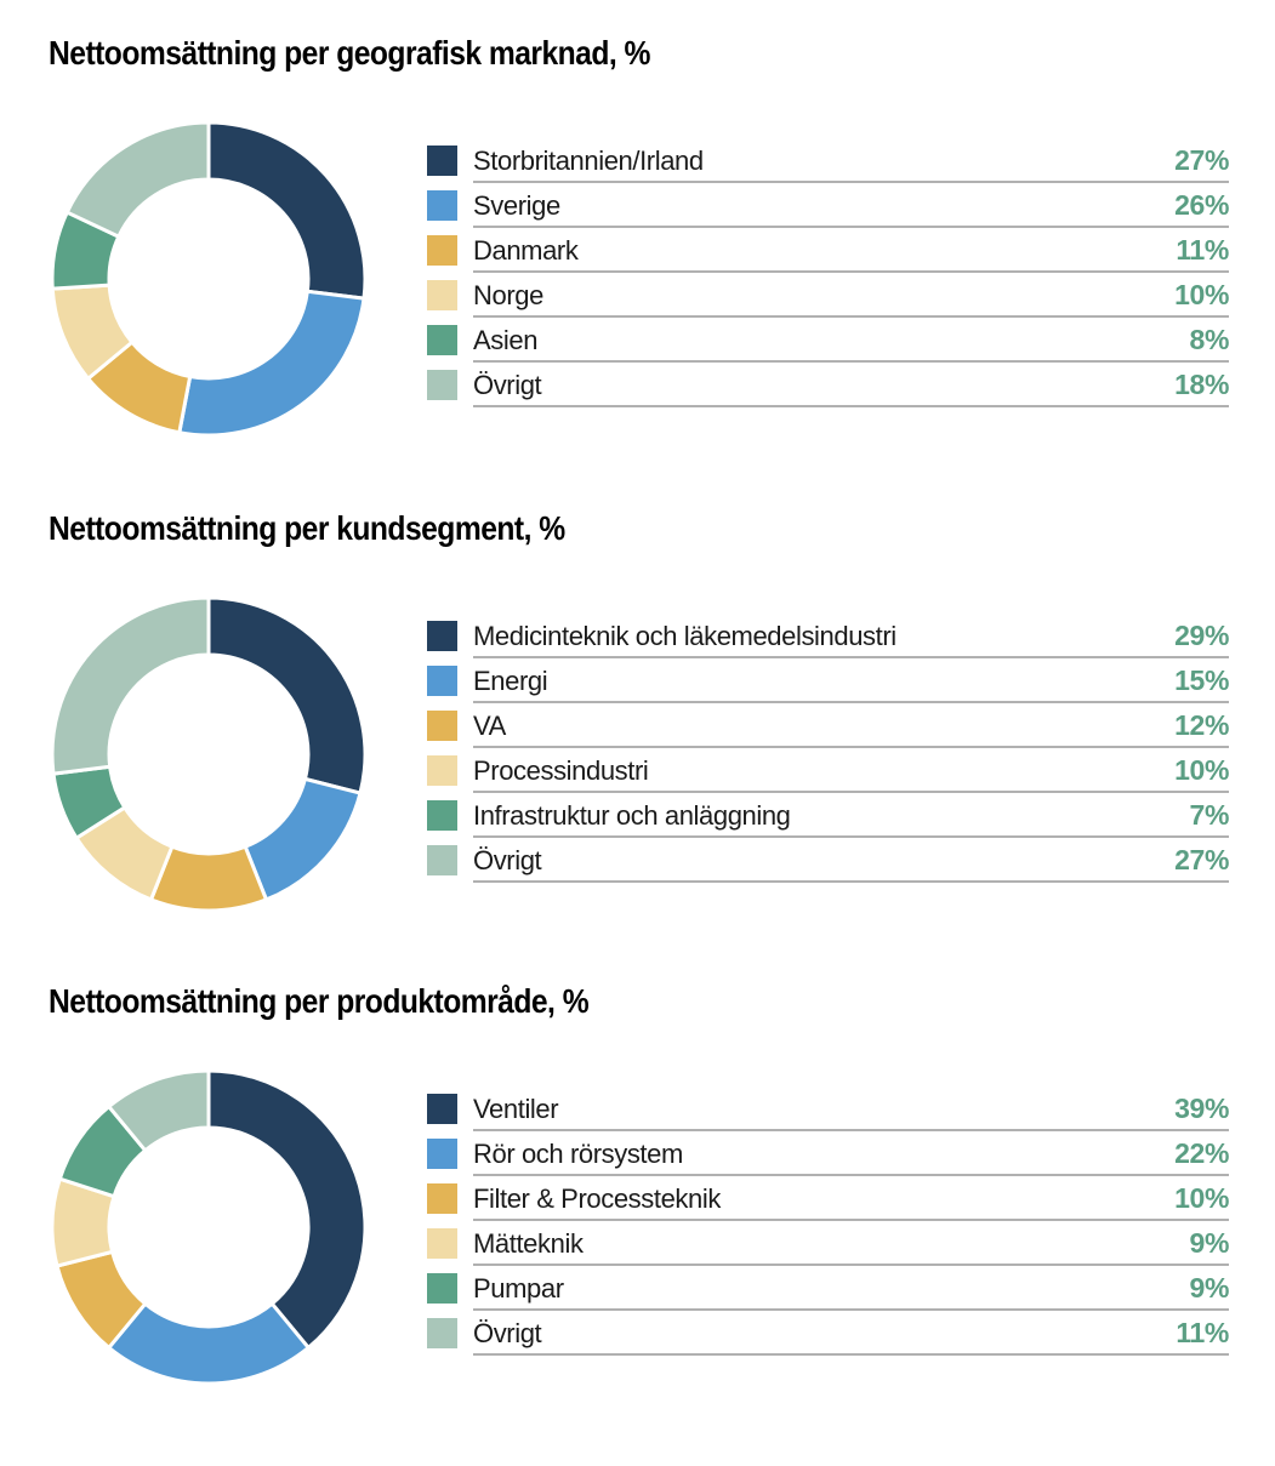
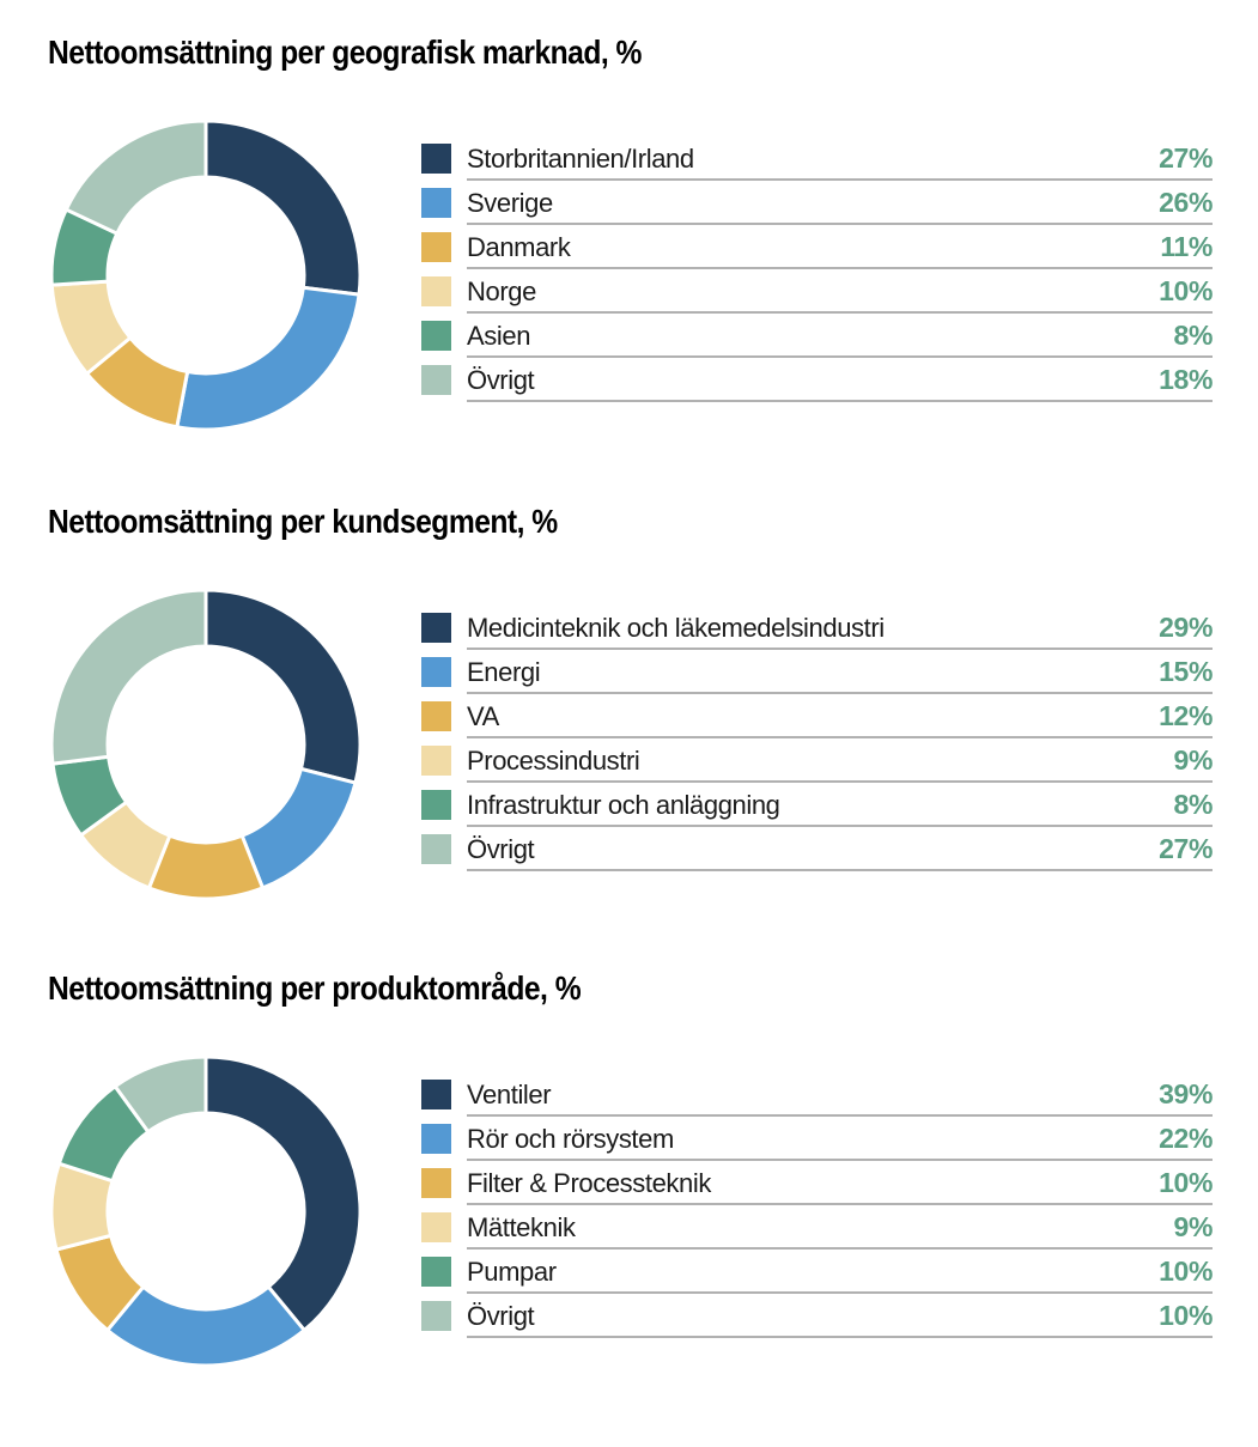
Nettoomsättning per kundsegment, %/Processindustri: 10% -> 9%
Nettoomsättning per kundsegment, %/Infrastruktur och anläggning: 7% -> 8%
Nettoomsättning per produktområde, %/Pumpar: 9% -> 10%
Nettoomsättning per produktområde, %/Övrigt: 11% -> 10%
